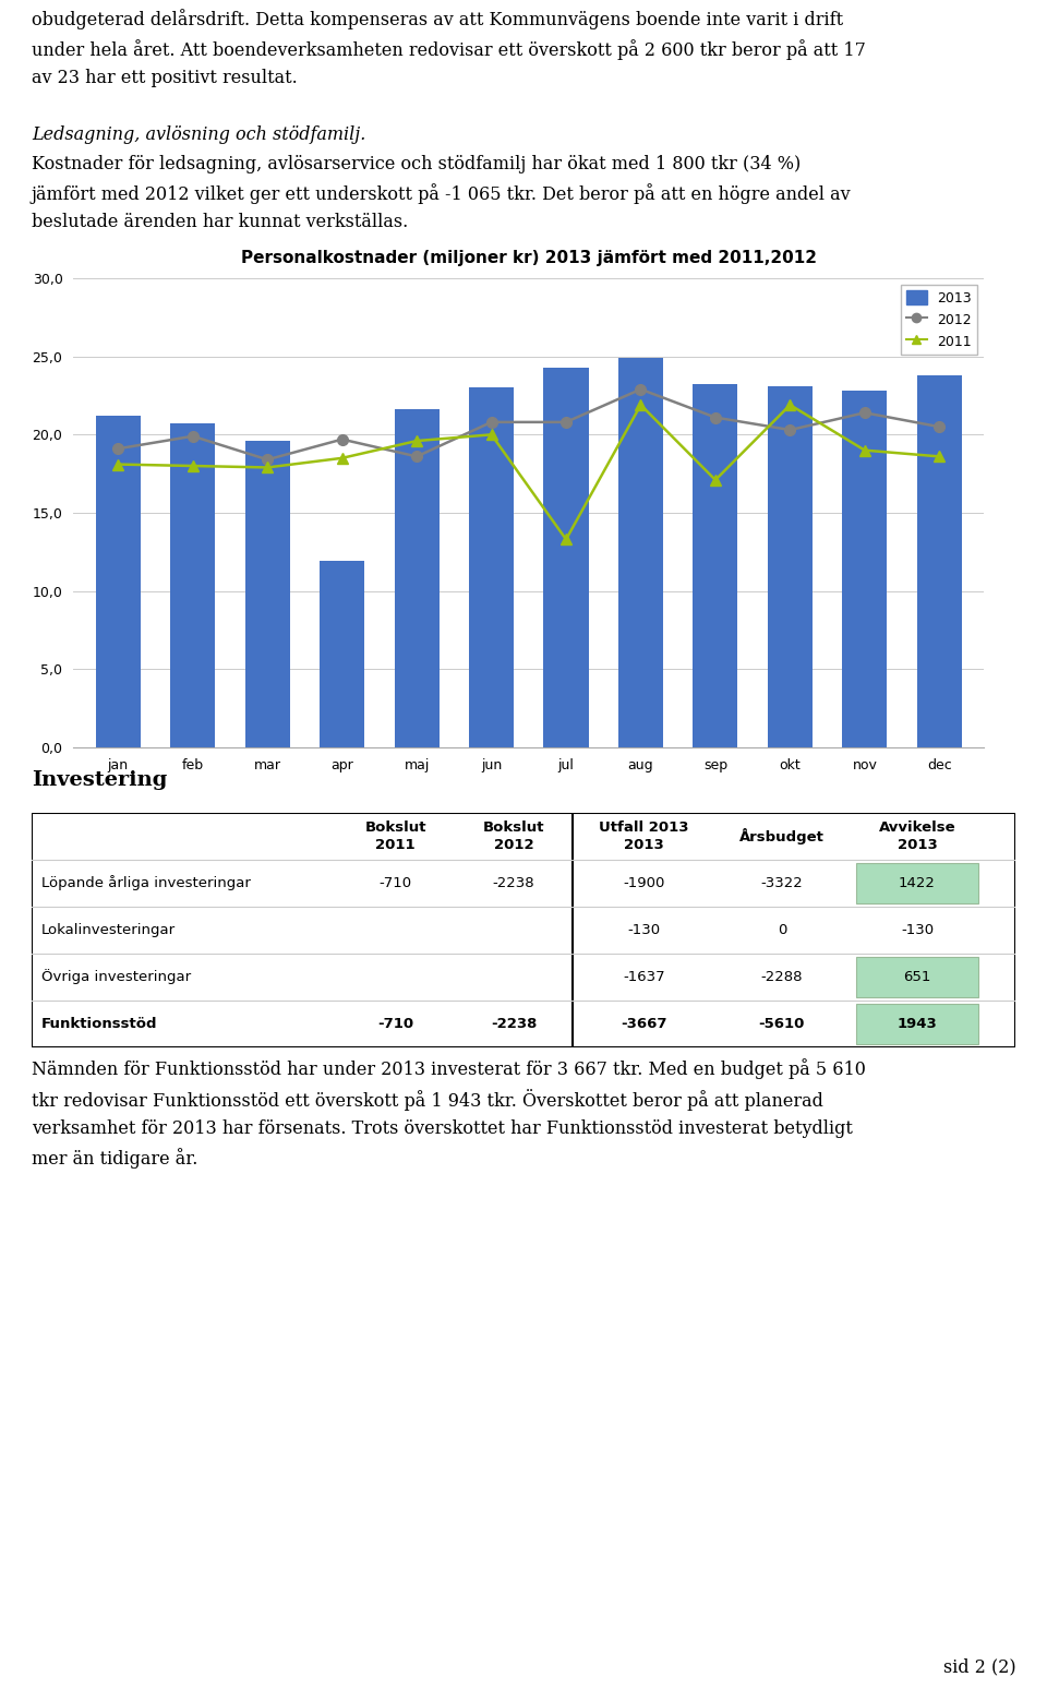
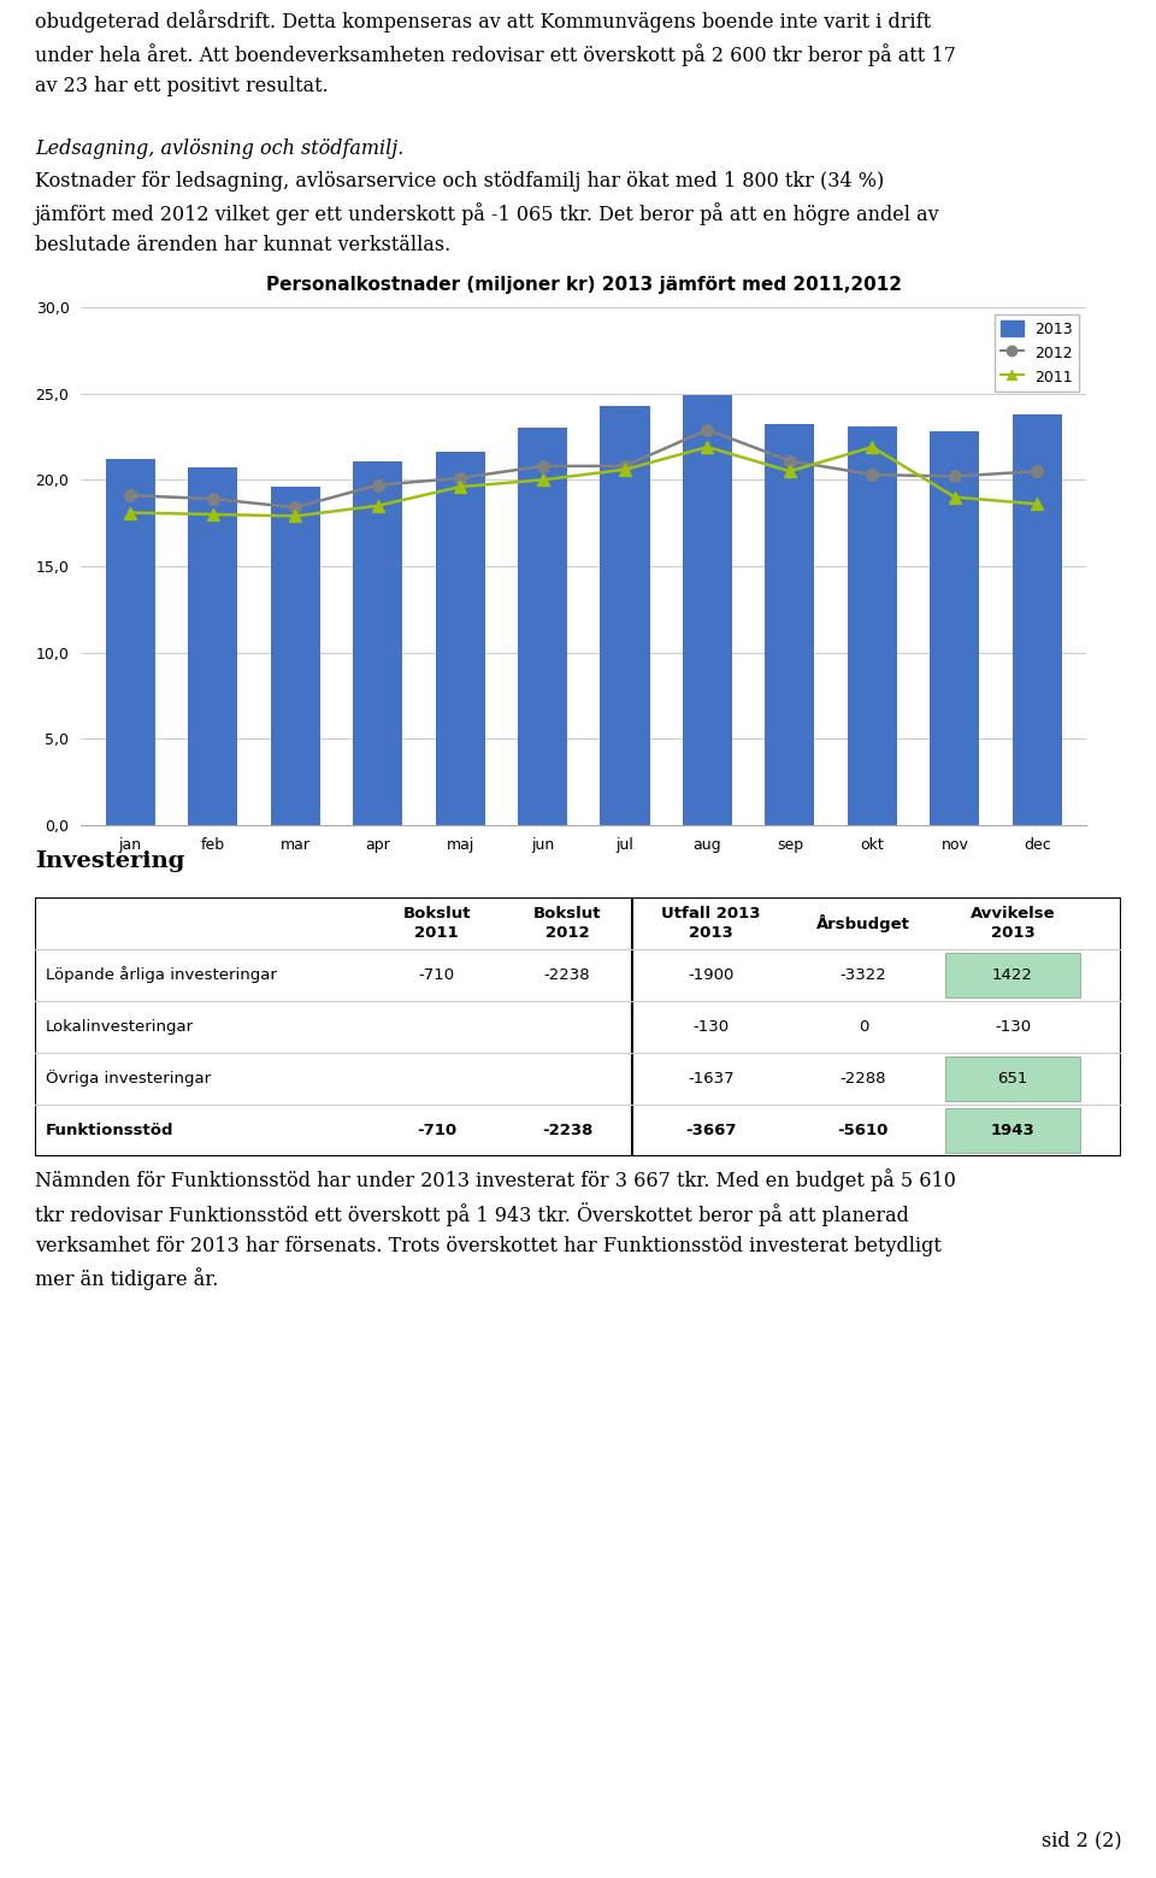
2012/feb: 19,9 -> 18,9
2013/apr: 11,9 -> 21,1
2012/maj: 18,6 -> 20,1
2011/jul: 13,3 -> 20,6
2011/sep: 17,1 -> 20,5
2012/nov: 21,4 -> 20,2
